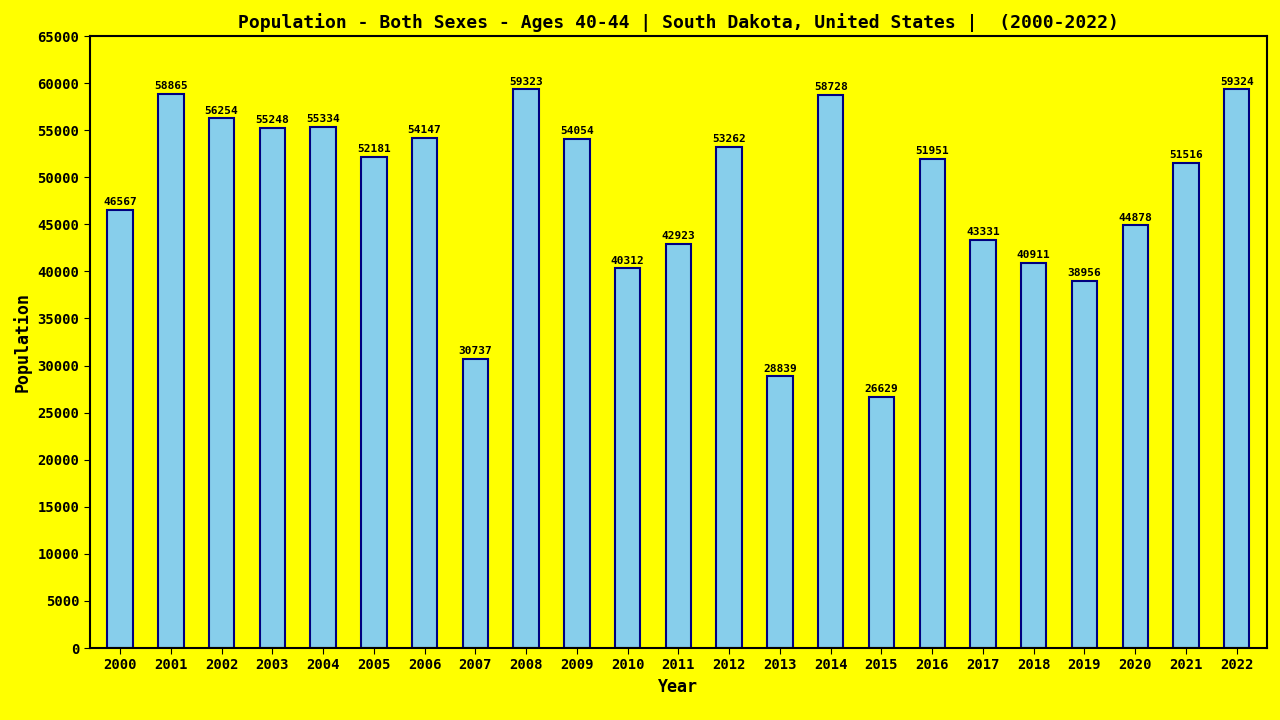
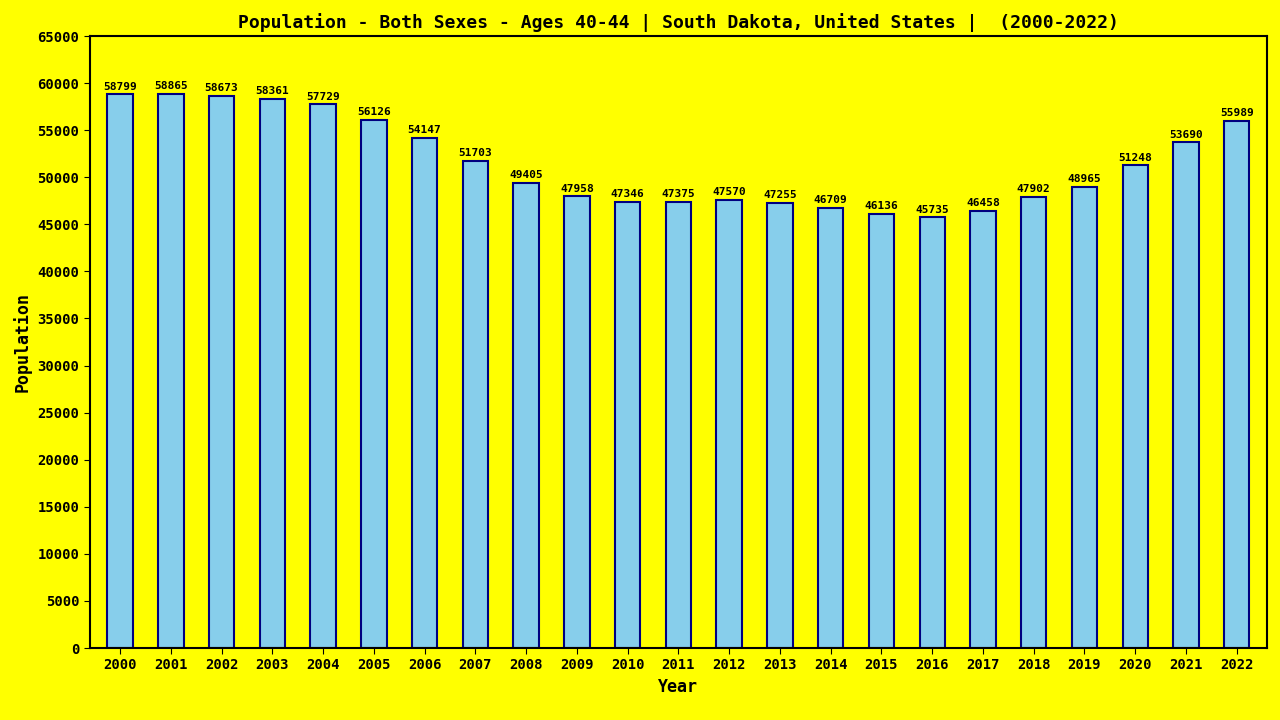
2000: 46567 -> 58799
2002: 56254 -> 58673
2003: 55248 -> 58361
2004: 55334 -> 57729
2005: 52181 -> 56126
2007: 30737 -> 51703
2008: 59323 -> 49405
2009: 54054 -> 47958
2010: 40312 -> 47346
2011: 42923 -> 47375
2012: 53262 -> 47570
2013: 28839 -> 47255
2014: 58728 -> 46709
2015: 26629 -> 46136
2016: 51951 -> 45735
2017: 43331 -> 46458
2018: 40911 -> 47902
2019: 38956 -> 48965
2020: 44878 -> 51248
2021: 51516 -> 53690
2022: 59324 -> 55989
